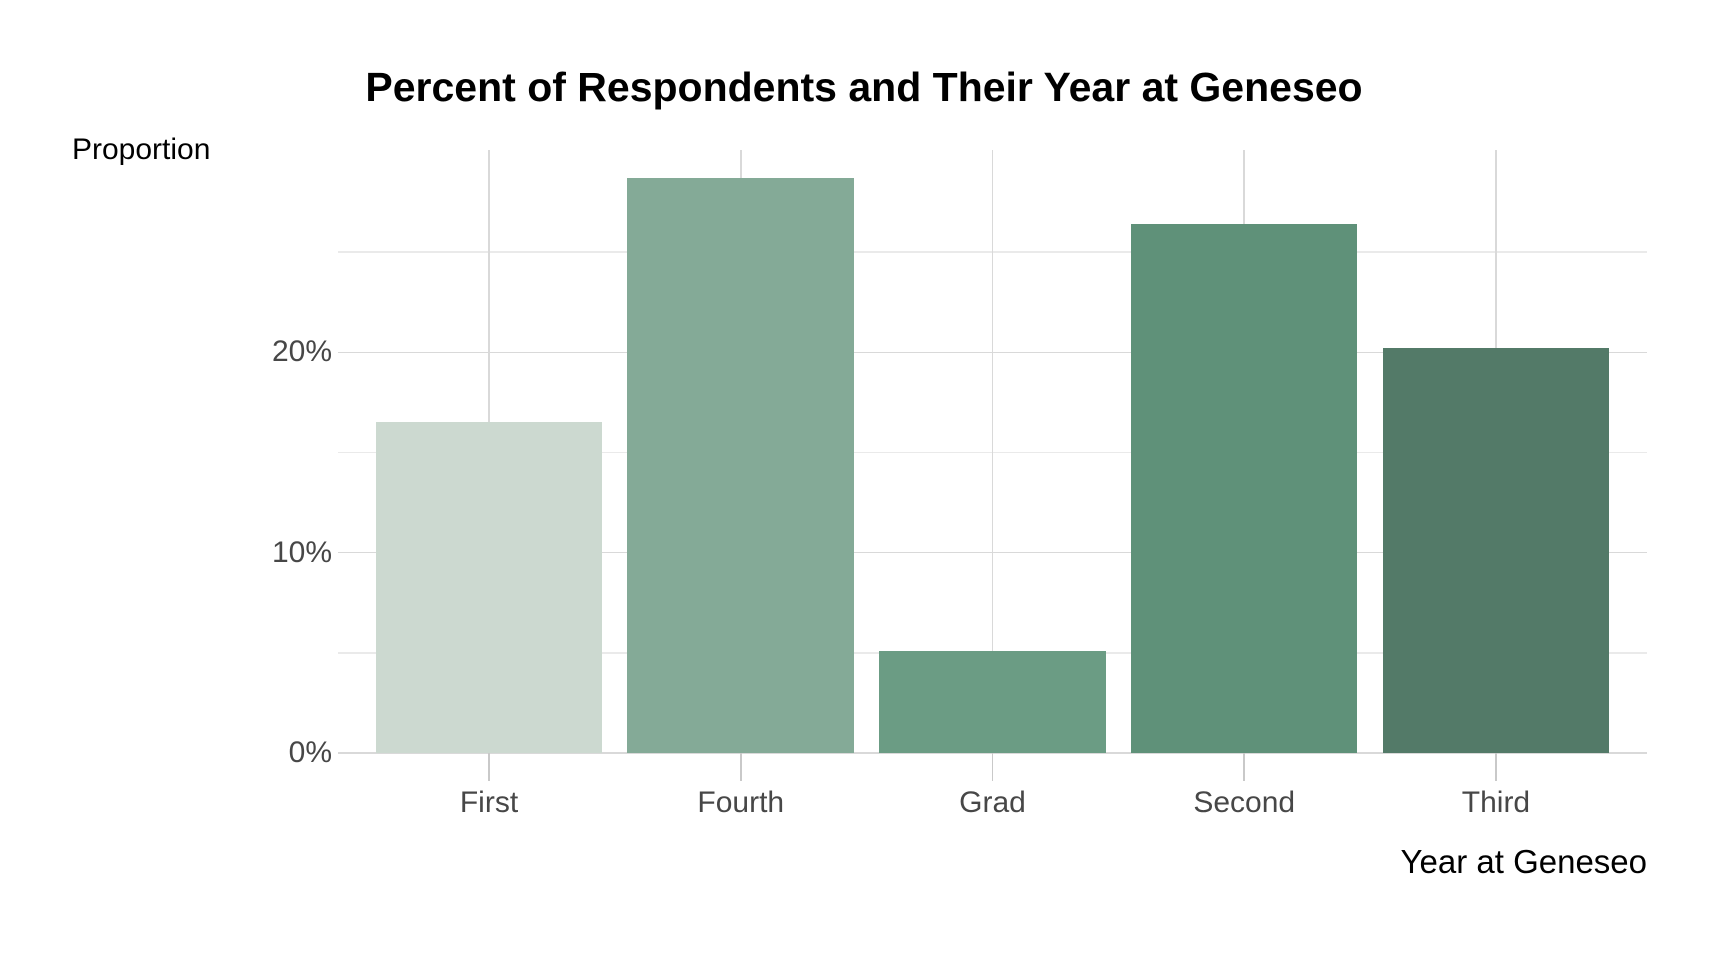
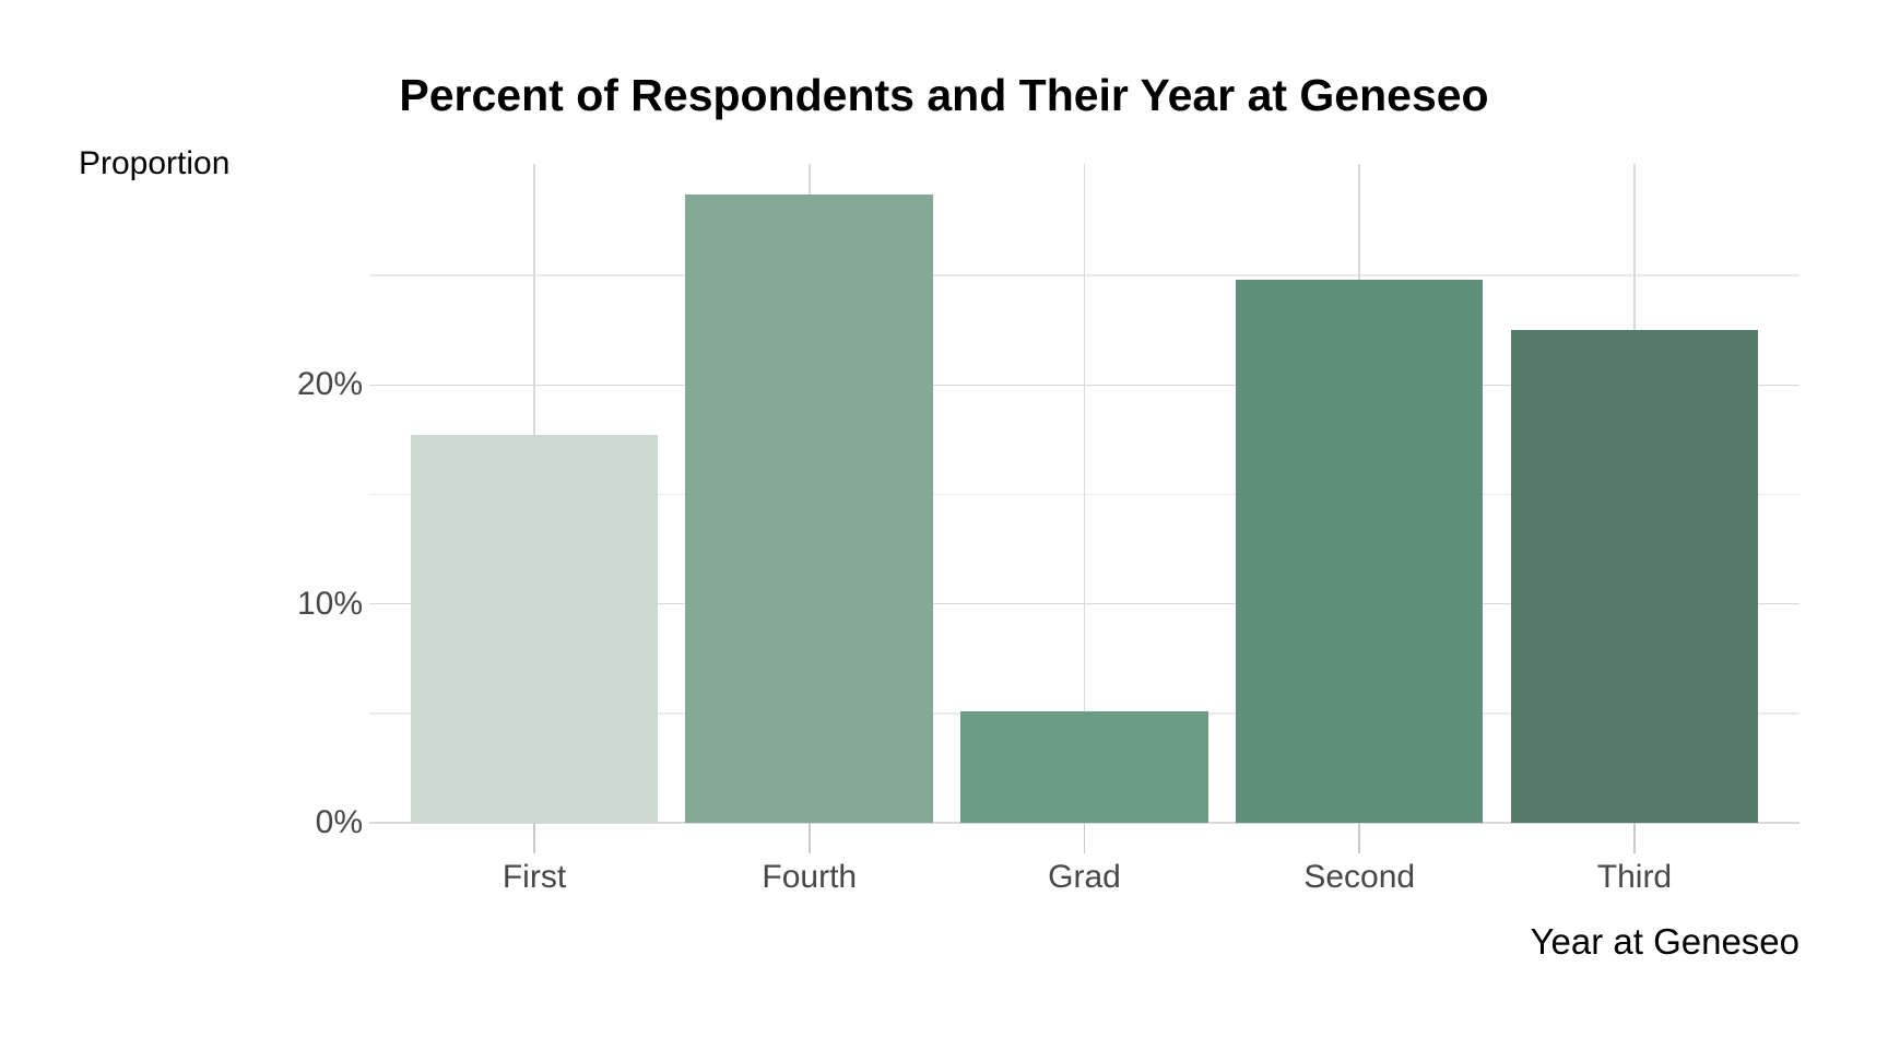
First: 16.5% -> 17.7%
Second: 26.4% -> 24.8%
Third: 20.2% -> 22.5%
